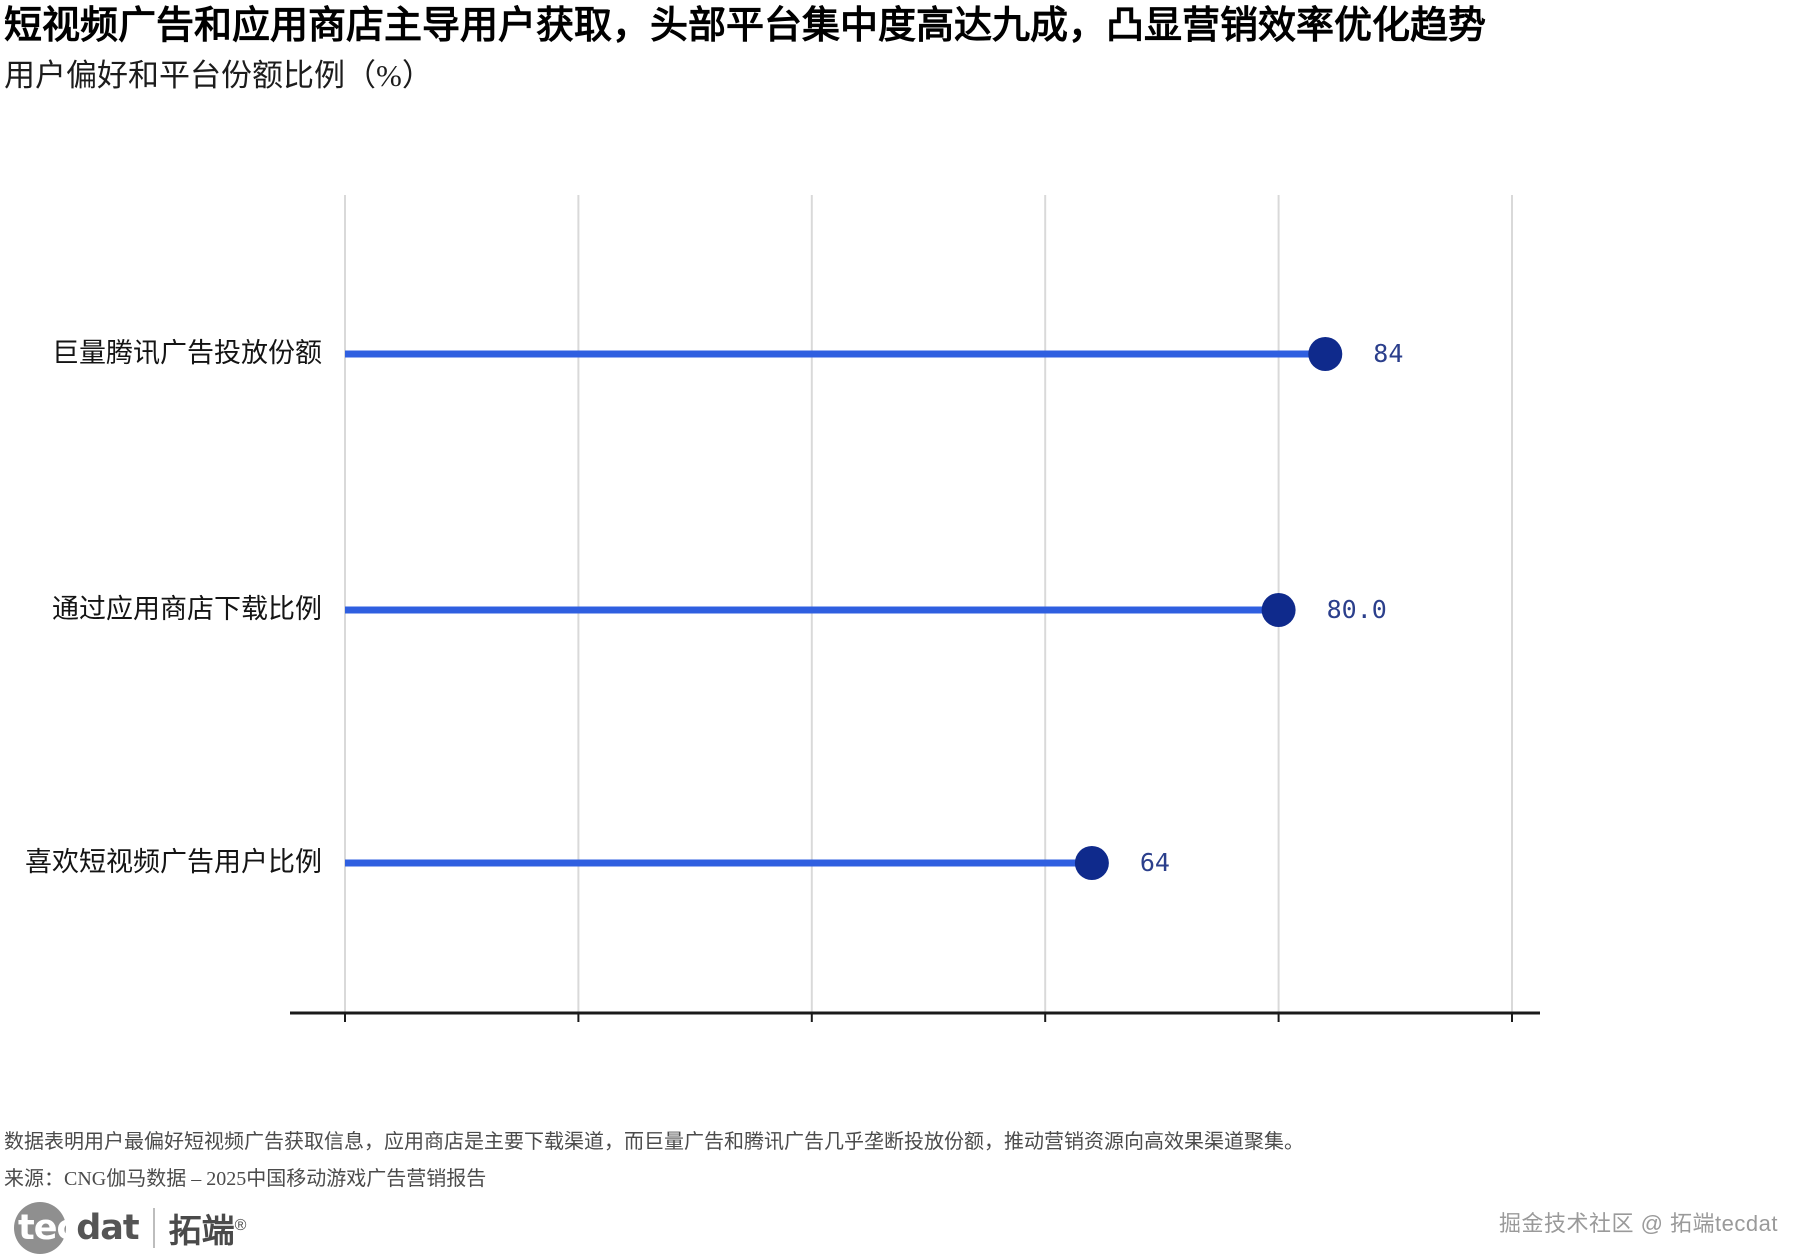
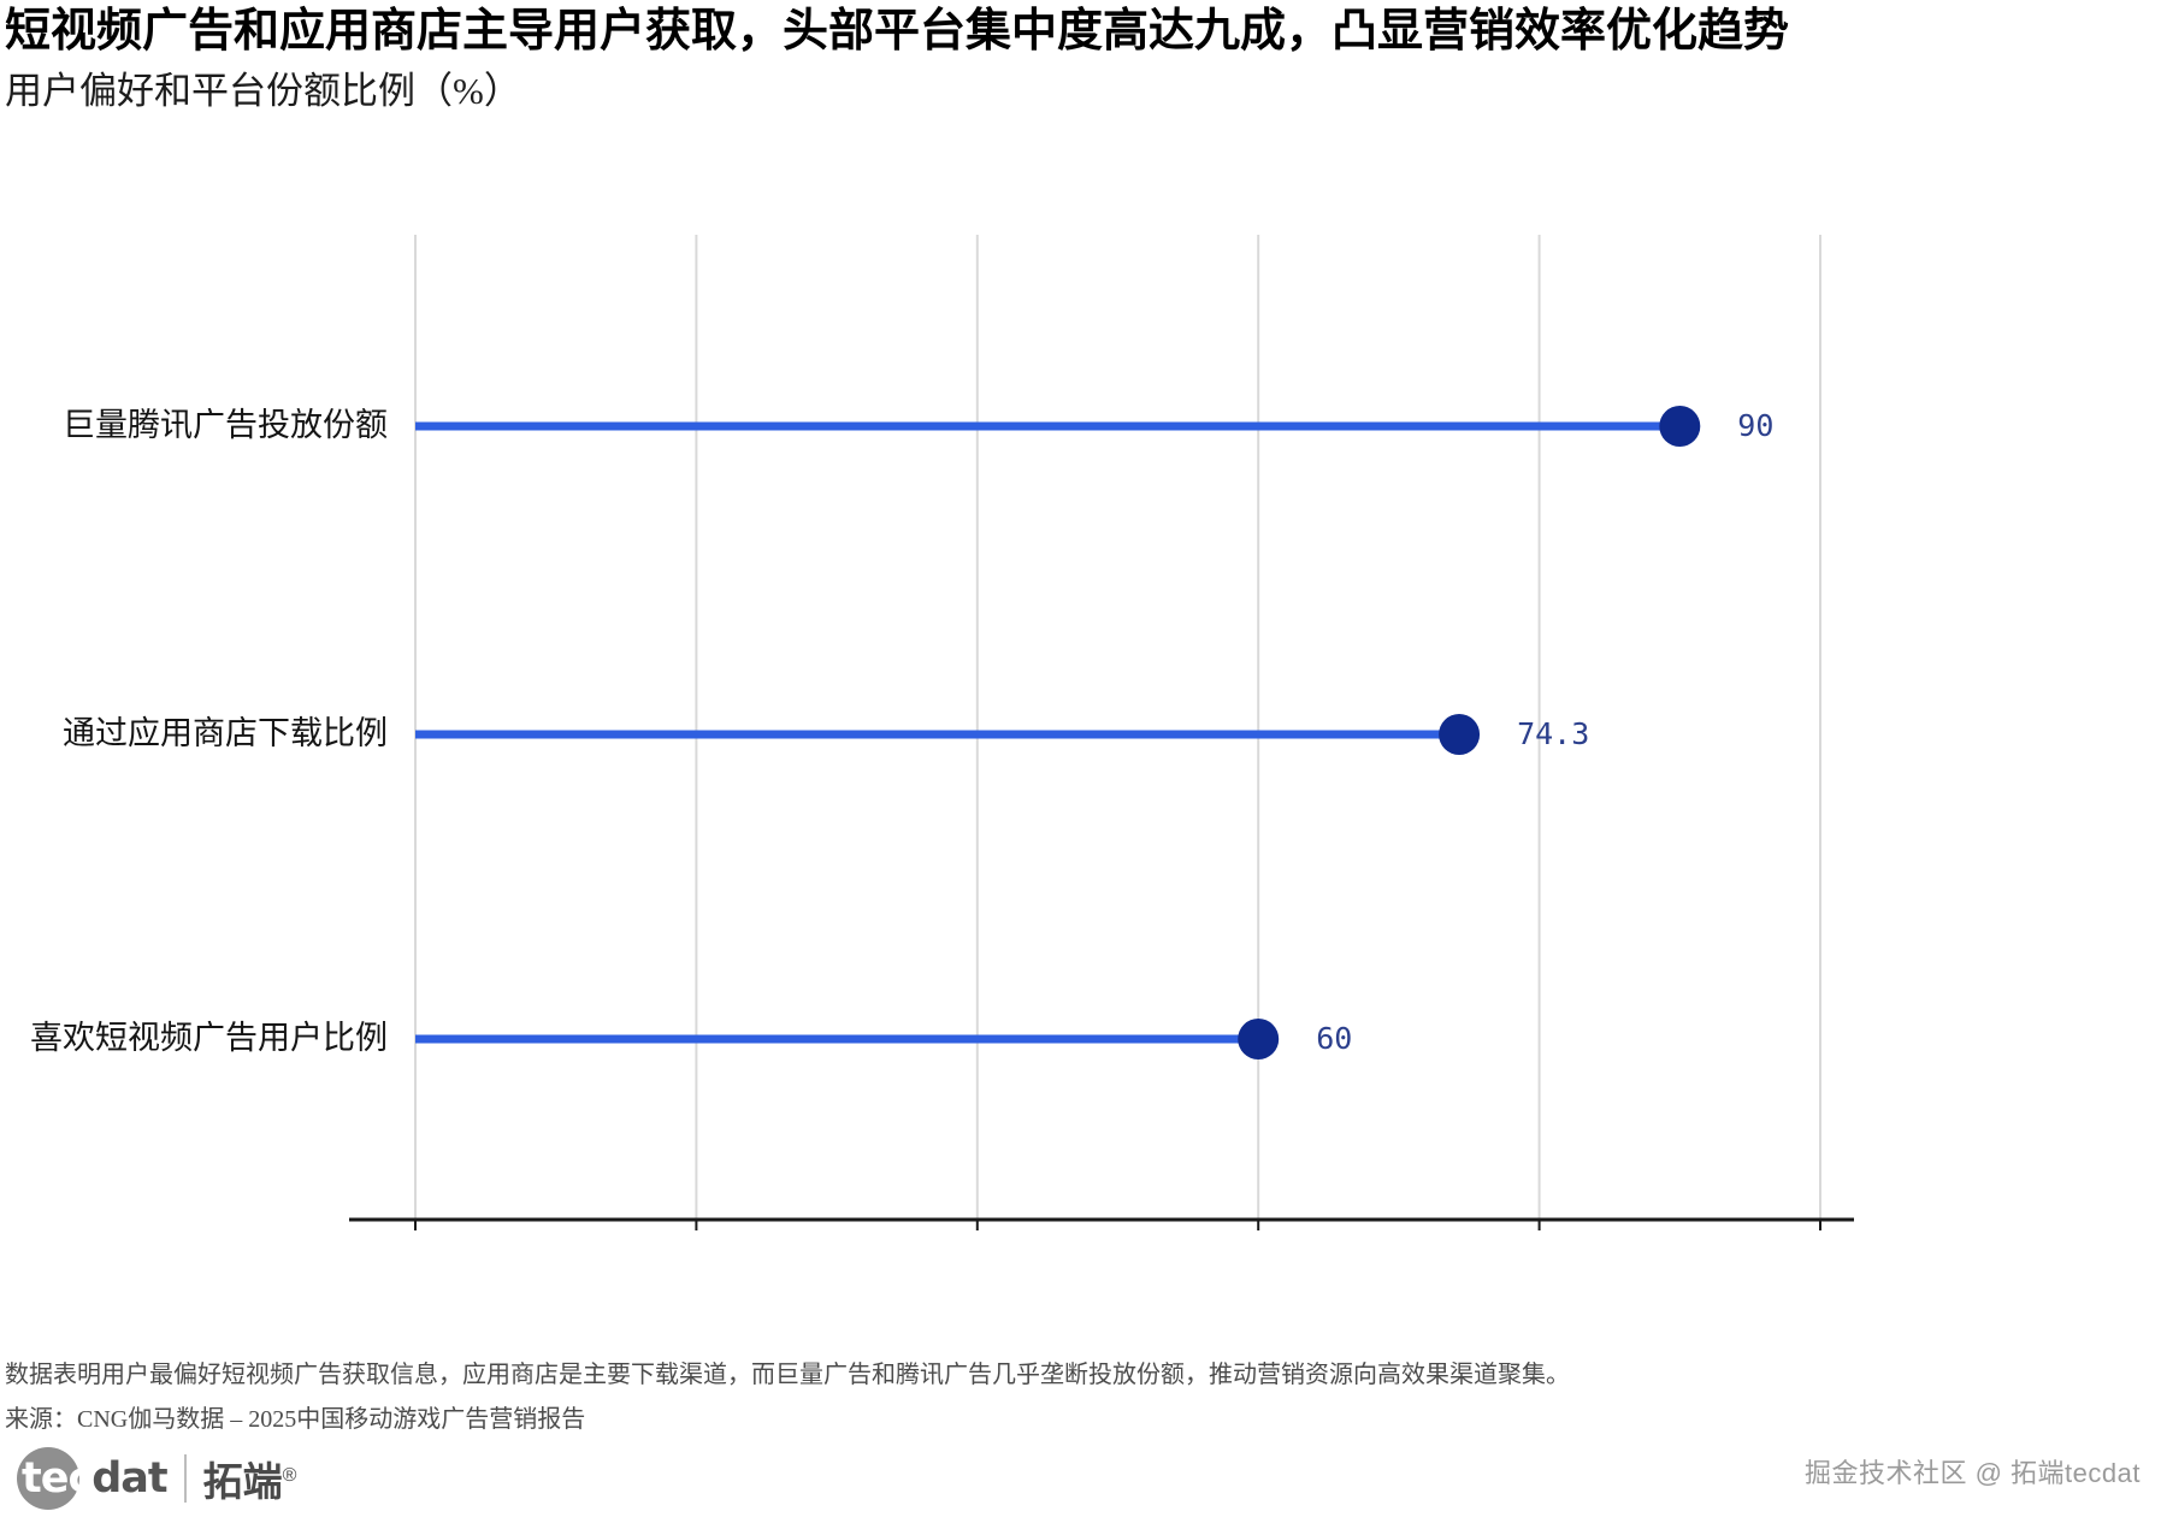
喜欢短视频广告用户比例: 64 -> 60
通过应用商店下载比例: 80.0 -> 74.3
巨量腾讯广告投放份额: 84 -> 90
